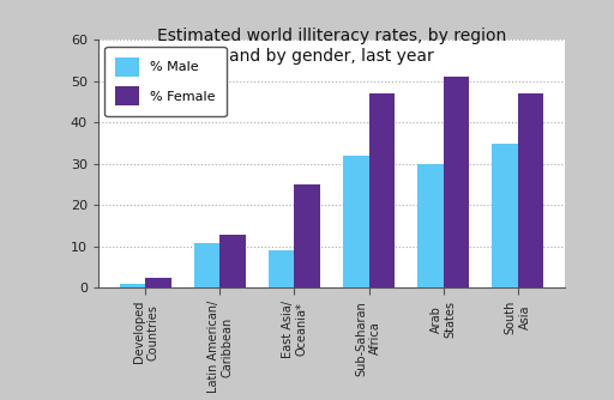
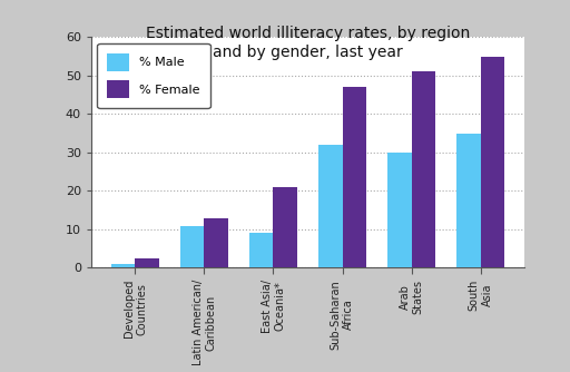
% Female/East Asia/ Oceania*: 25.0 -> 21.0
% Female/South Asia: 47.0 -> 55.0
